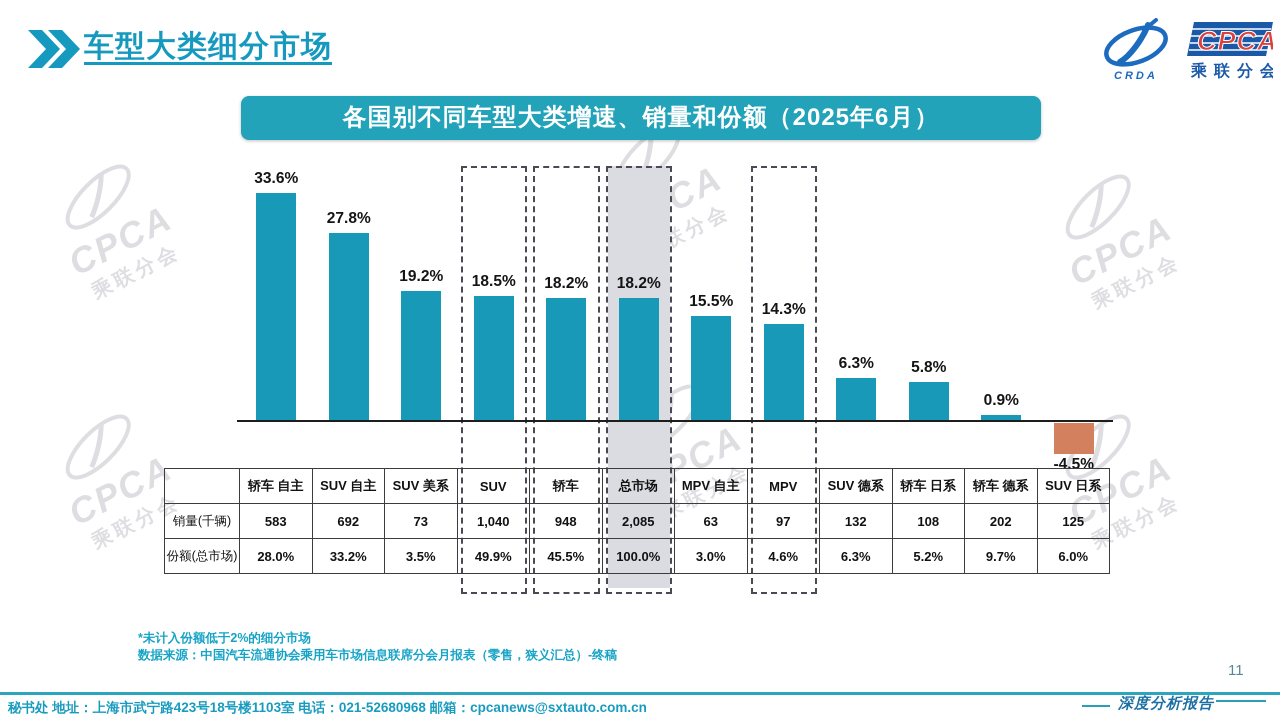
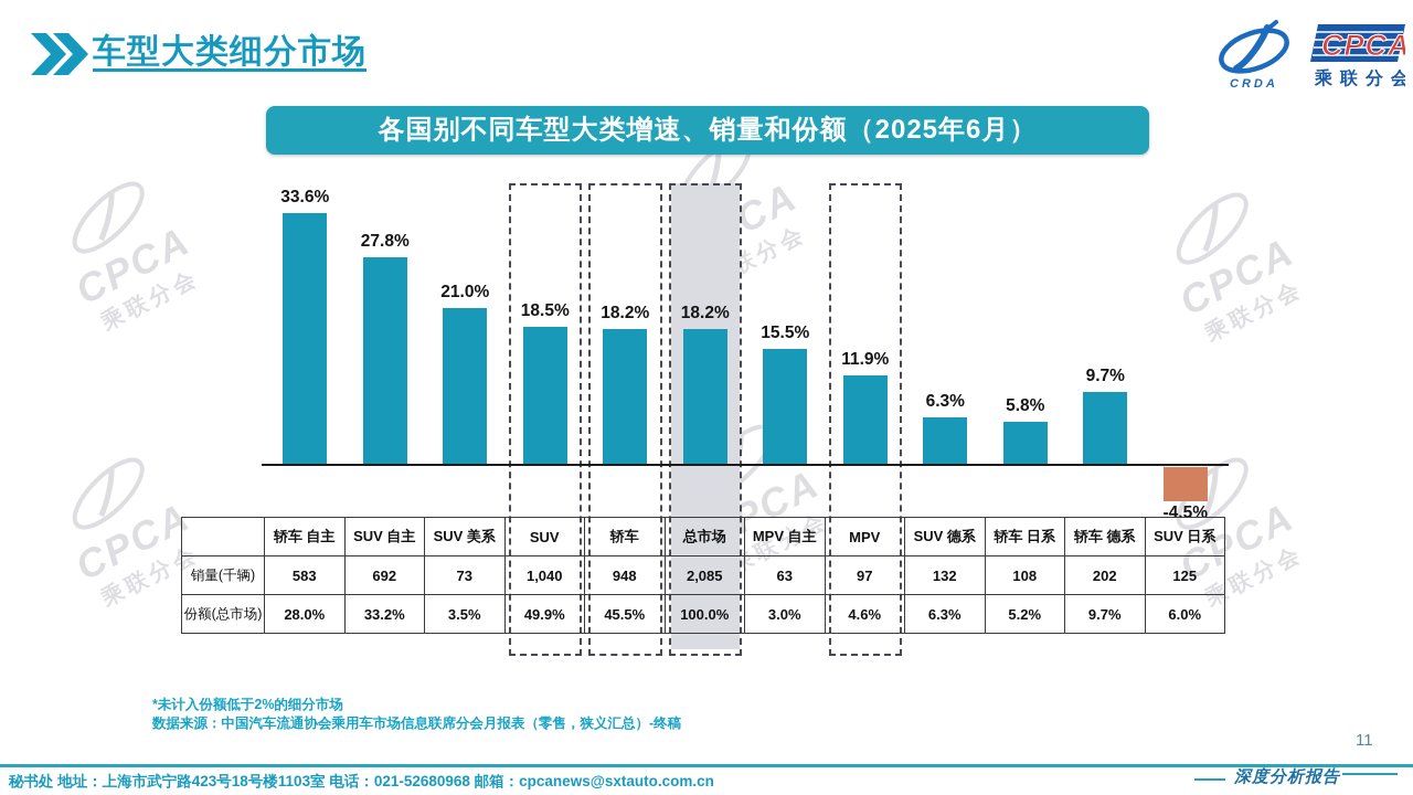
SUV 美系: 19.2% -> 21.0%
MPV: 14.3% -> 11.9%
轿车 德系: 0.9% -> 9.7%
